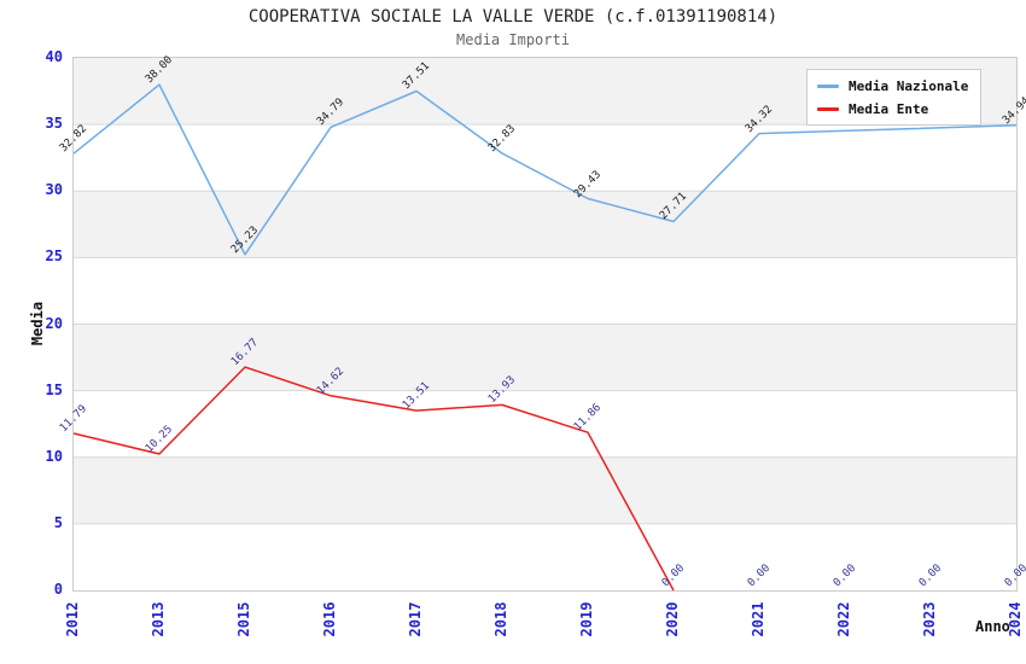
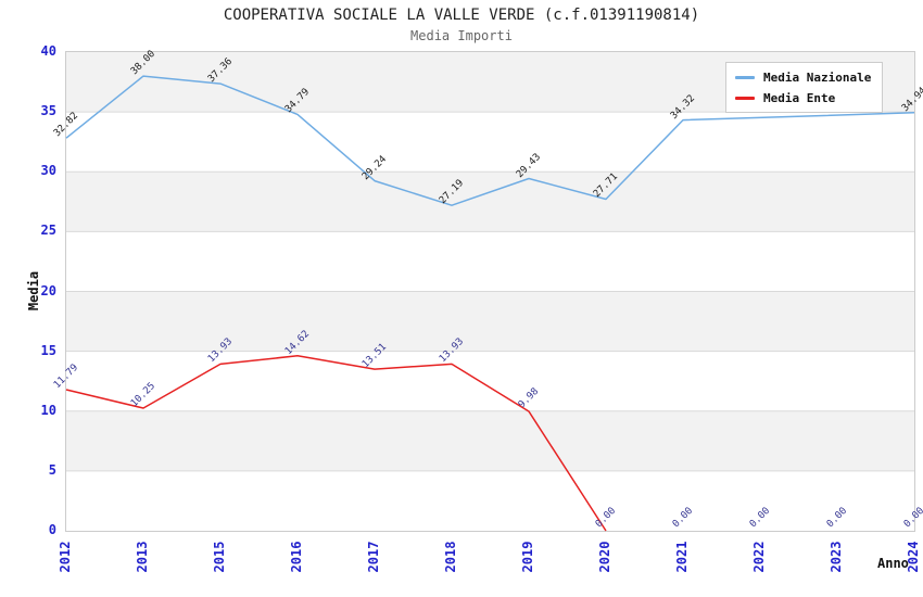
Media Nazionale/2015: 25.23 -> 37.36
Media Ente/2015: 16.77 -> 13.93
Media Nazionale/2017: 37.51 -> 29.24
Media Nazionale/2018: 32.83 -> 27.19
Media Ente/2019: 11.86 -> 9.98
